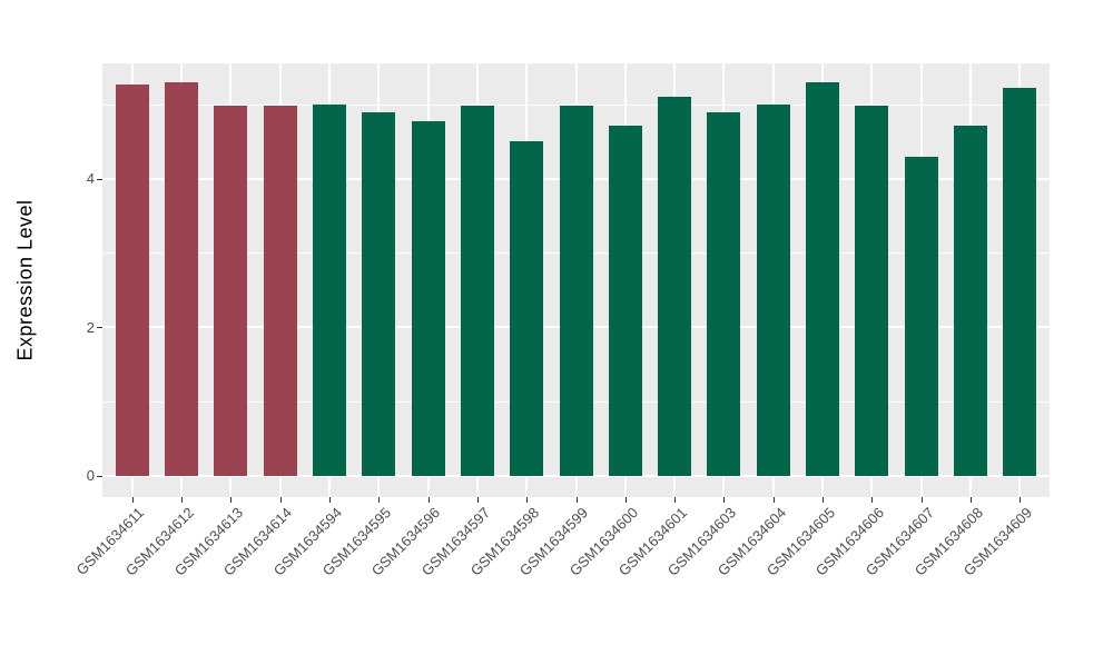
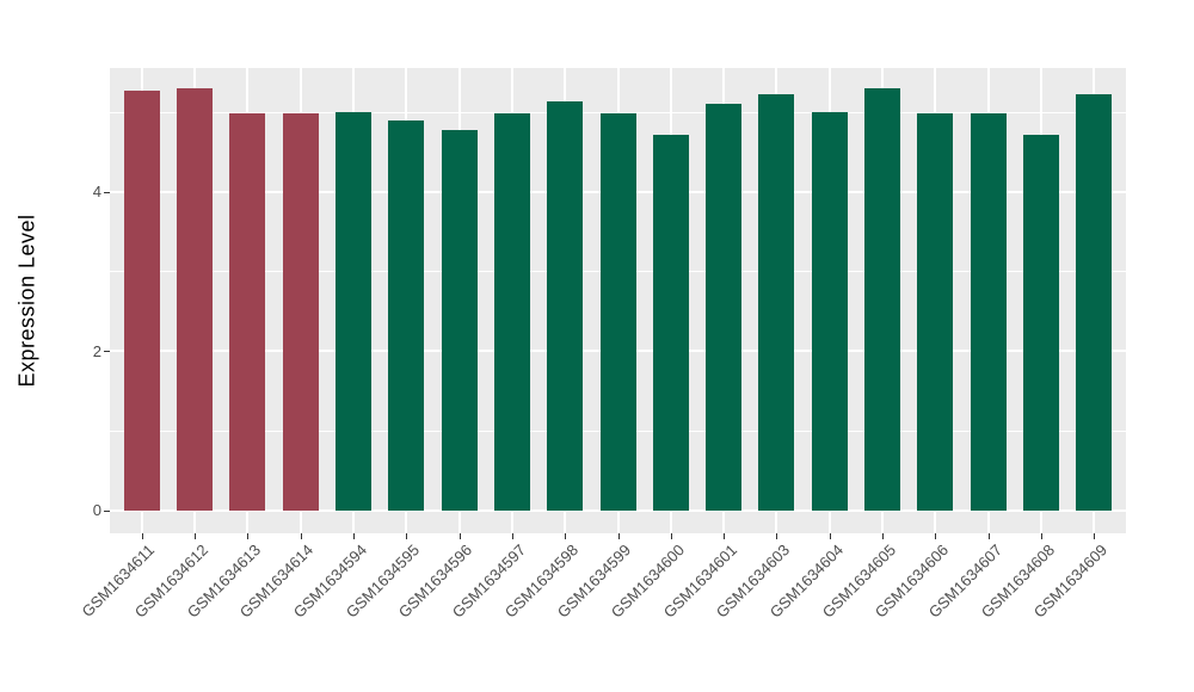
GSM1634598: 4.5 -> 5.1
GSM1634603: 4.9 -> 5.2
GSM1634607: 4.3 -> 5.0
